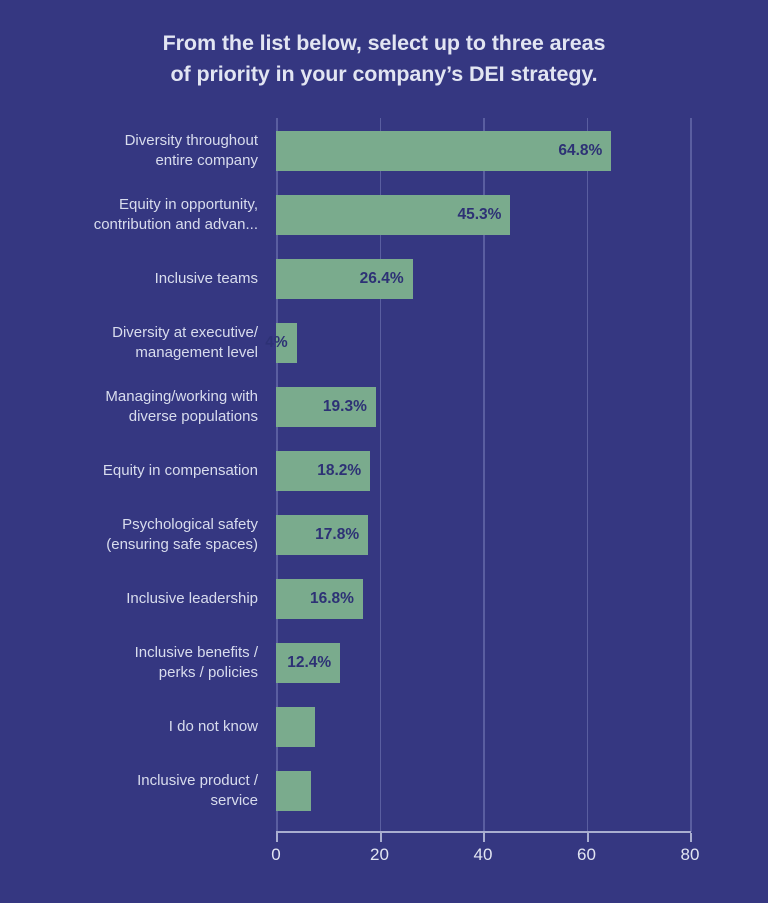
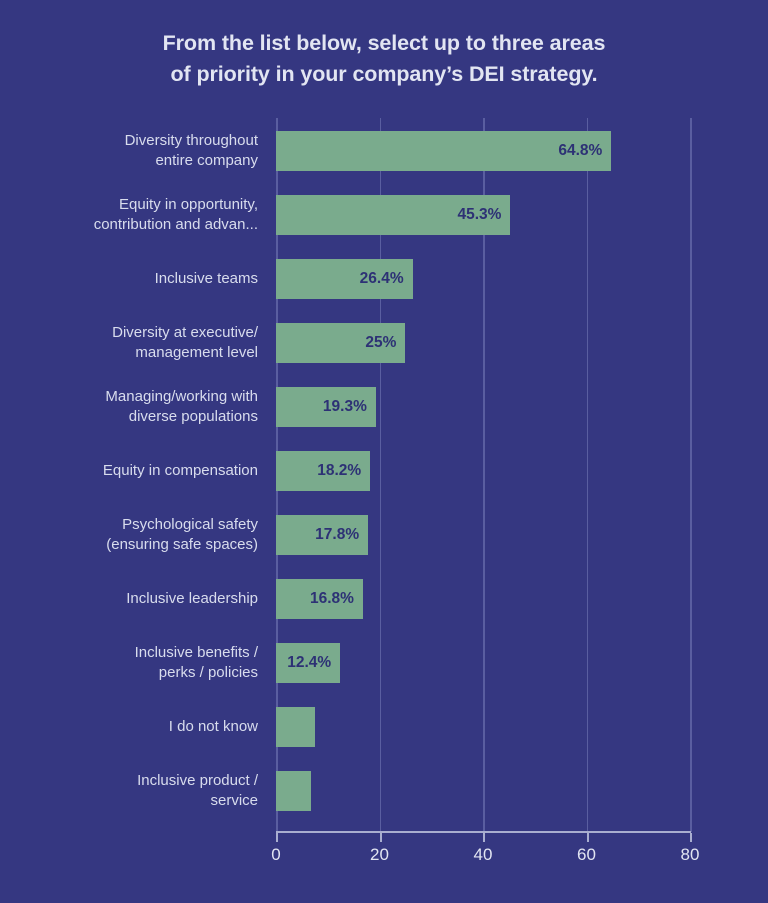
Diversity at executive/ management level: 4% -> 25%
